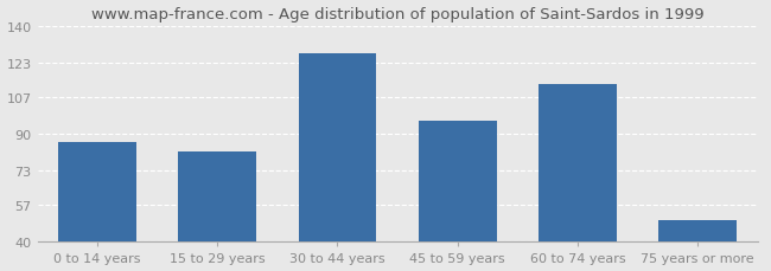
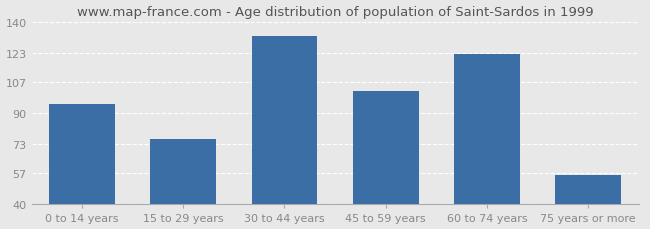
0 to 14 years: 86 -> 95
15 to 29 years: 82 -> 76
30 to 44 years: 127 -> 132
45 to 59 years: 96 -> 102
60 to 74 years: 113 -> 122
75 years or more: 50 -> 56
